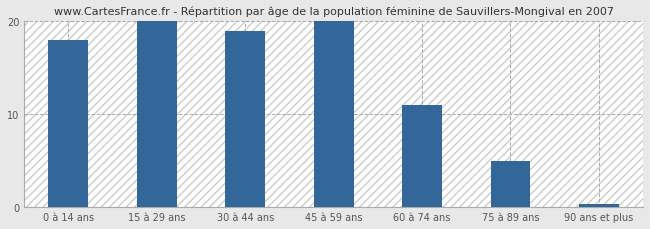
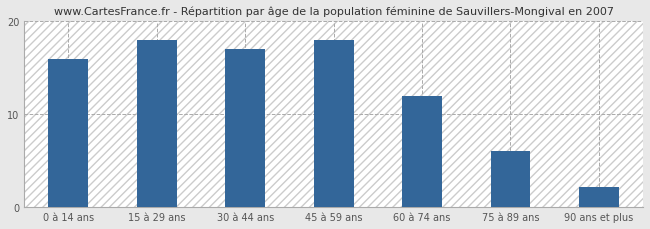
0 à 14 ans: 18.0 -> 16.0
15 à 29 ans: 20.0 -> 18.0
30 à 44 ans: 19.0 -> 17.0
45 à 59 ans: 20.0 -> 18.0
60 à 74 ans: 11.0 -> 12.0
75 à 89 ans: 5.0 -> 6.0
90 ans et plus: 0.3 -> 2.2
